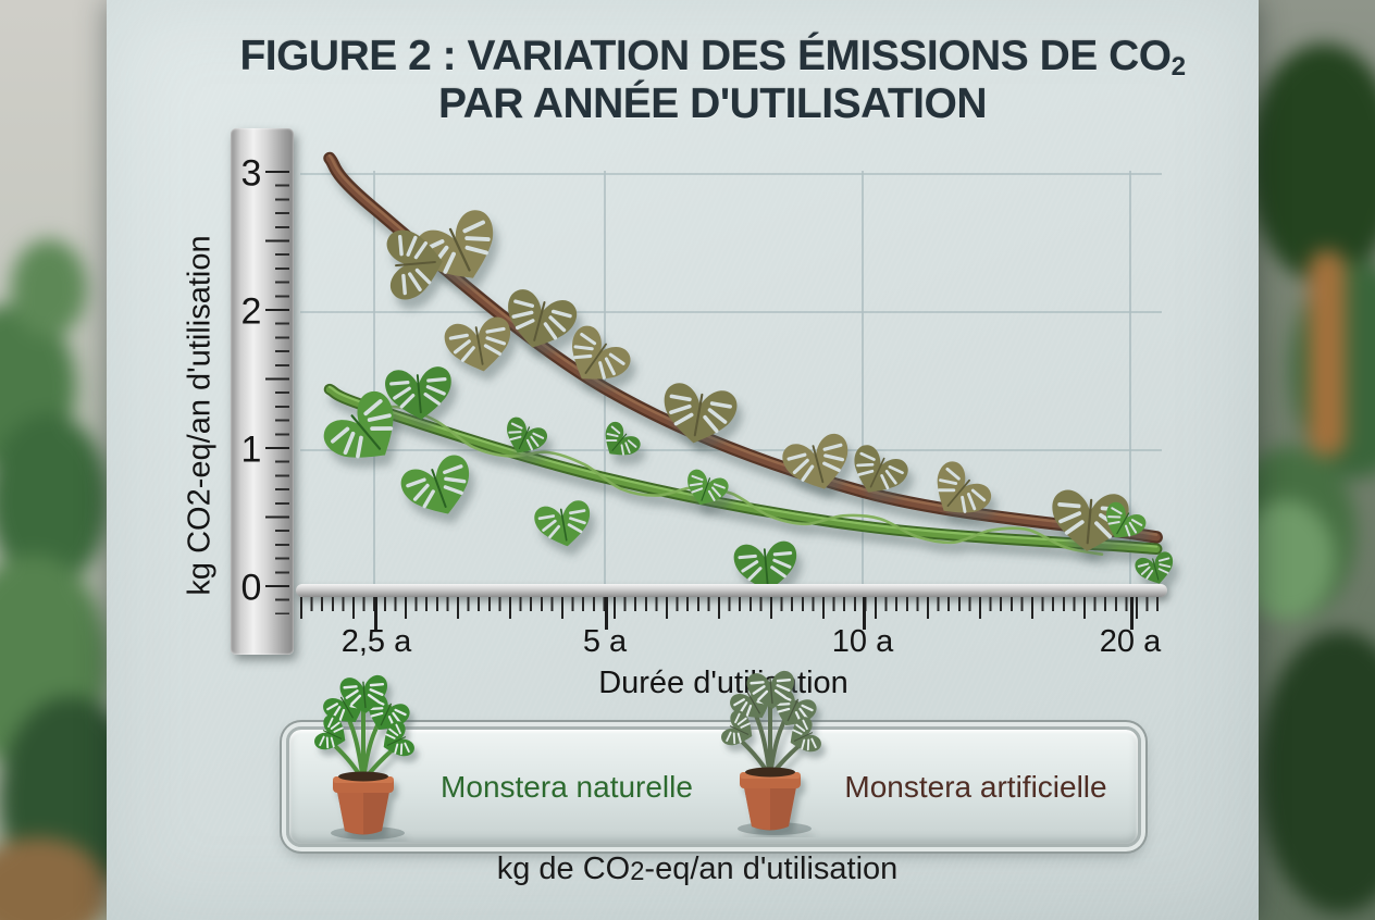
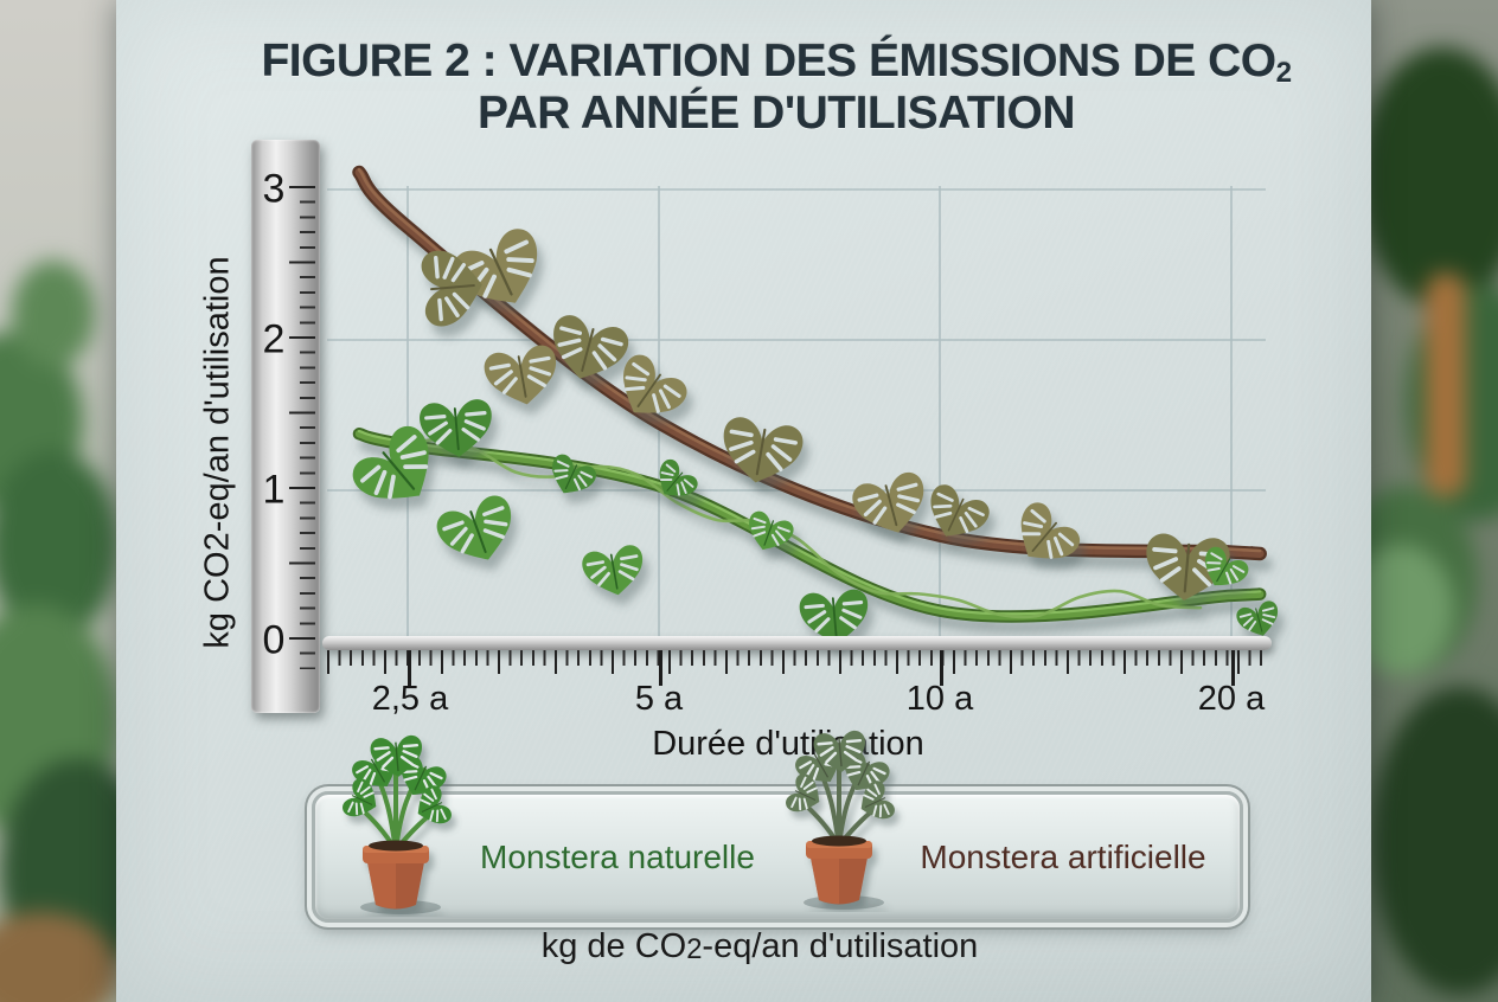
Monstera naturelle/5 a: 0.80 -> 1.03
Monstera naturelle/10 a: 0.45 -> 0.20
Monstera artificielle/20 a: 0.40 -> 0.59
